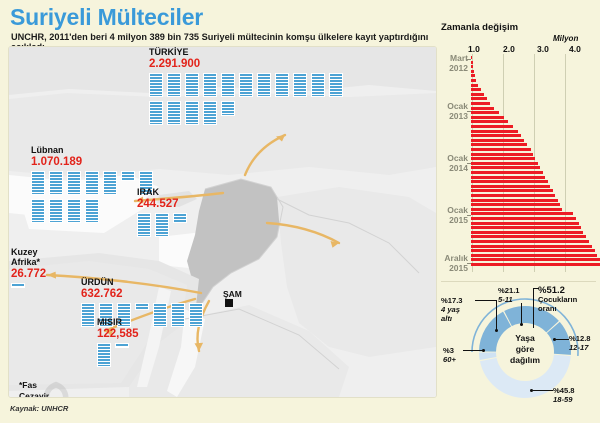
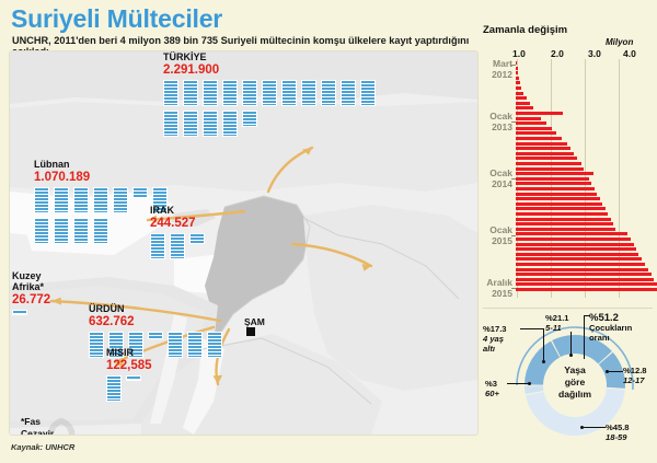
Ocak 2013: 0.6 -> 1.4
Ocak 2014: 2.1 -> 2.3
